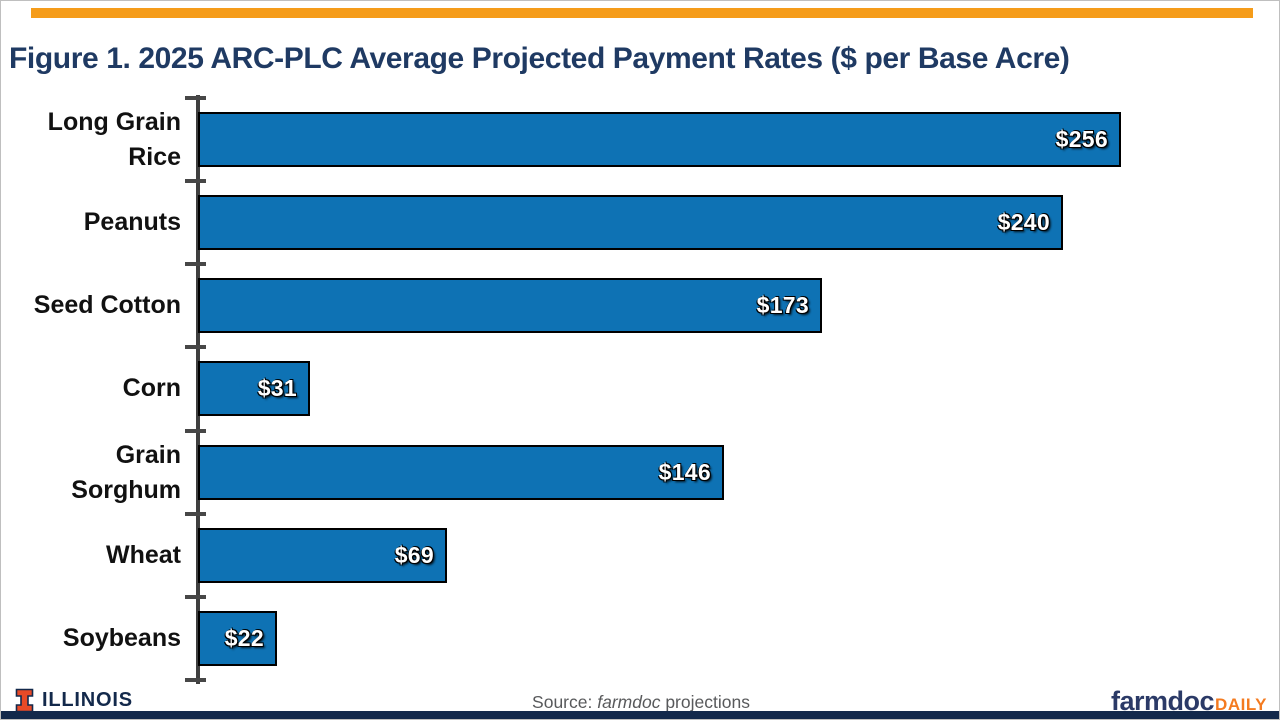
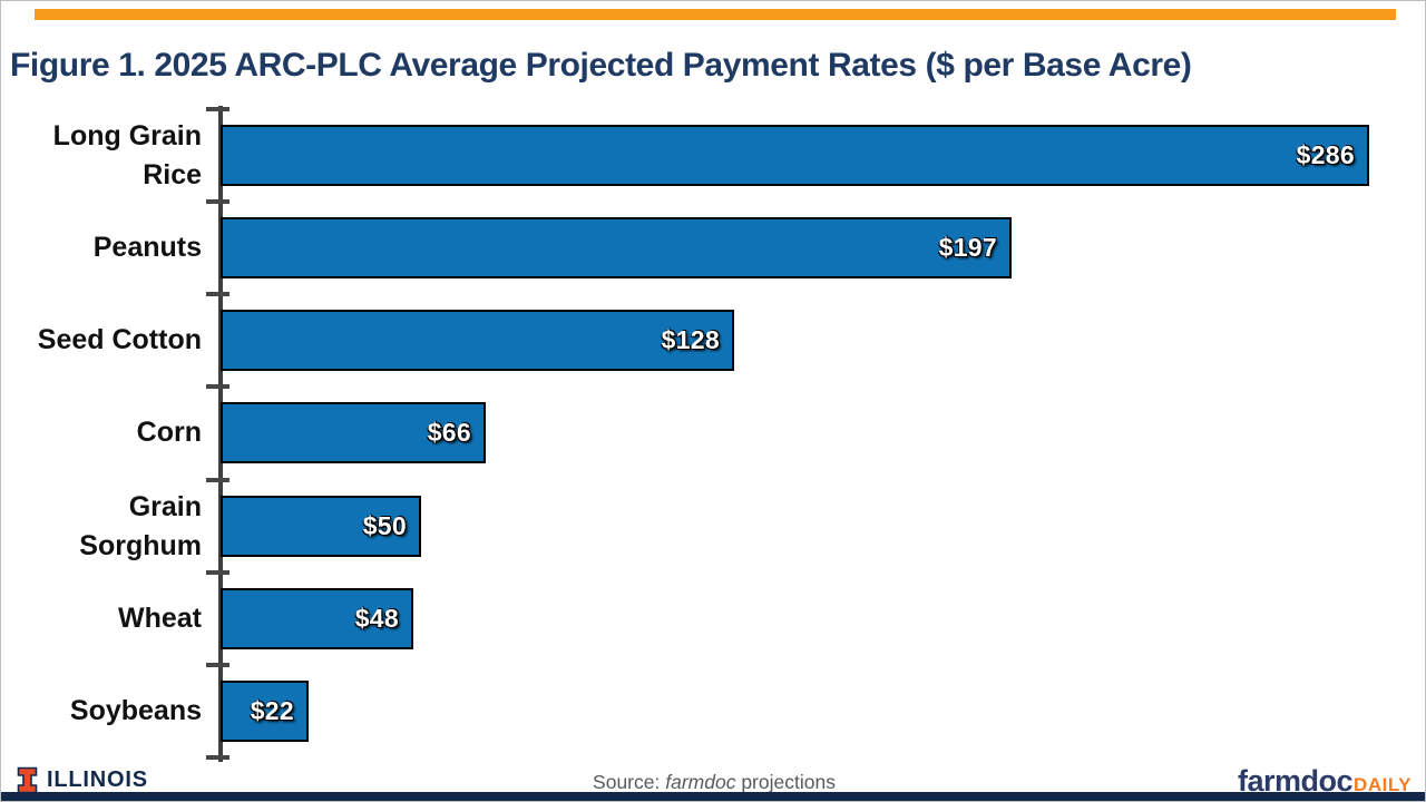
Long Grain Rice: $256 -> $286
Peanuts: $240 -> $197
Seed Cotton: $173 -> $128
Corn: $31 -> $66
Grain Sorghum: $146 -> $50
Wheat: $69 -> $48
